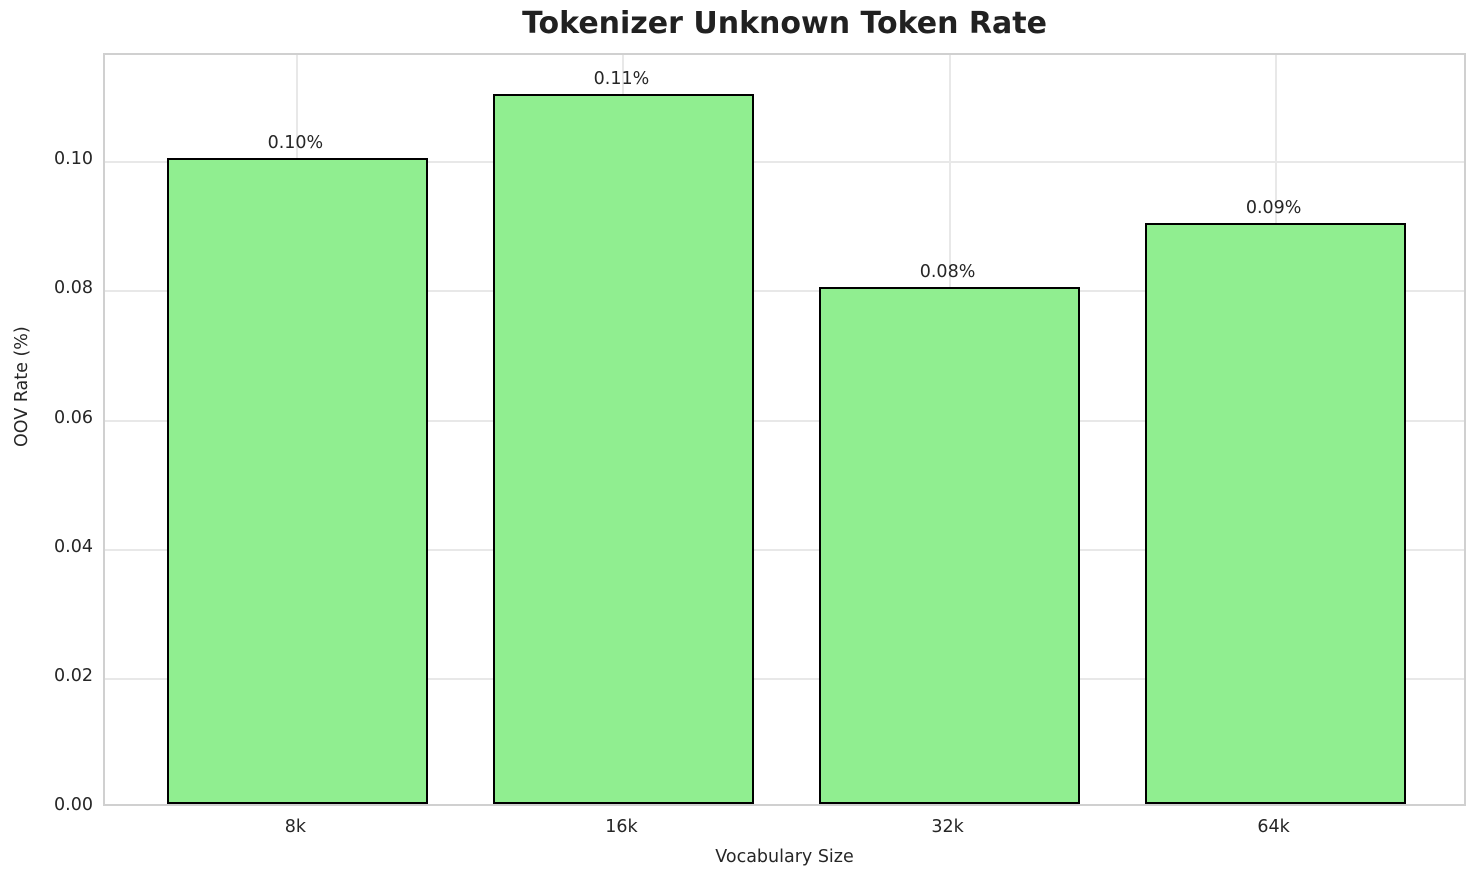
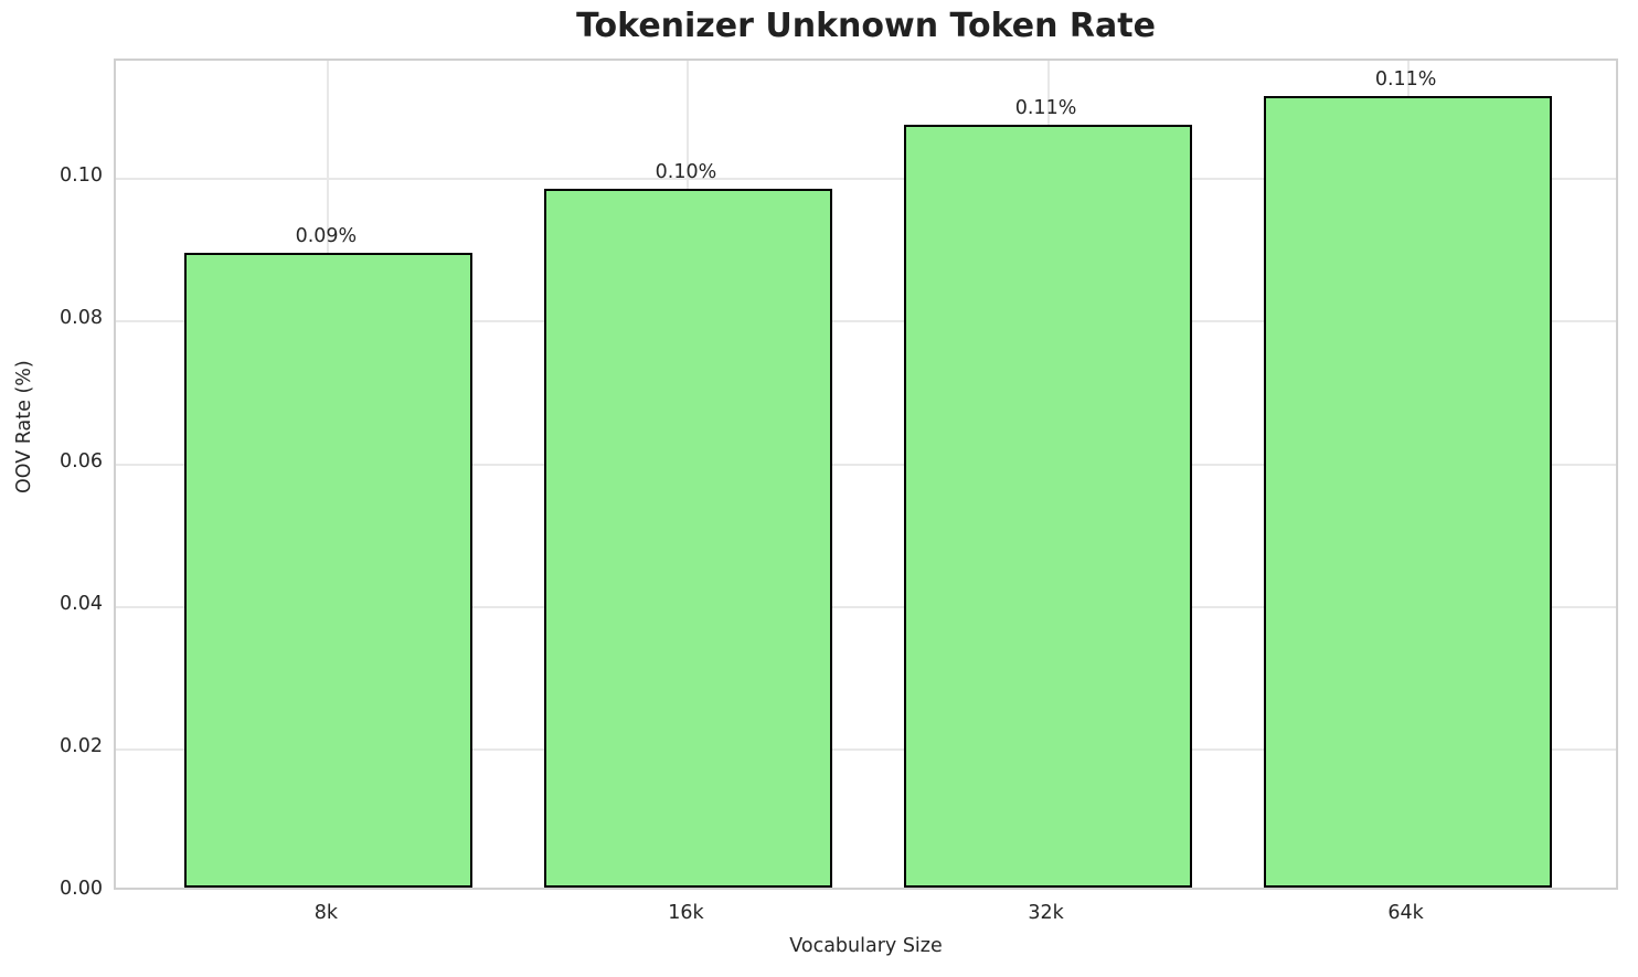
8k: 0.10% -> 0.09%
16k: 0.11% -> 0.10%
32k: 0.08% -> 0.11%
64k: 0.09% -> 0.11%
